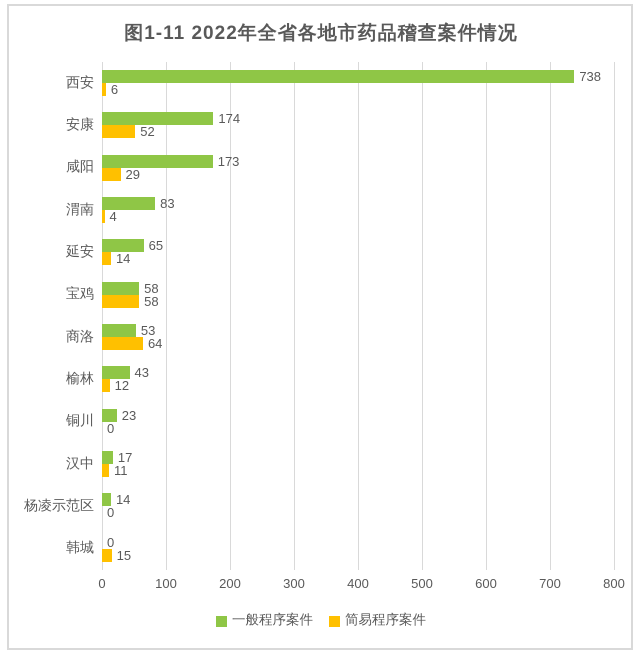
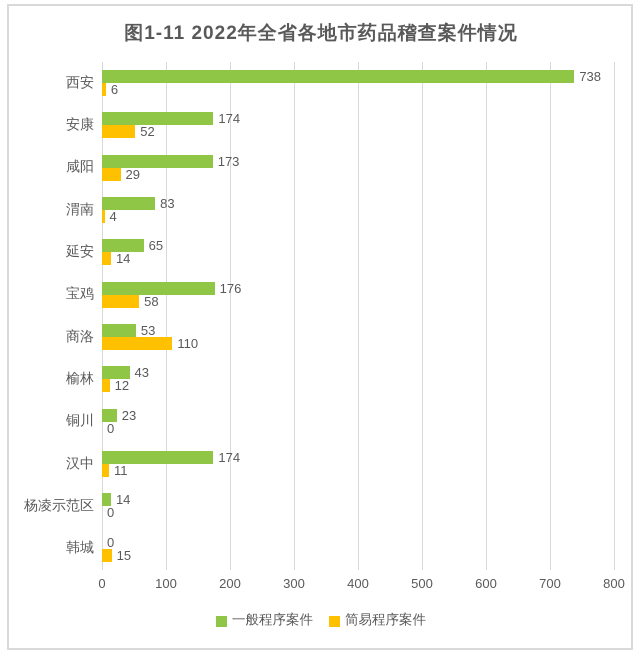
一般程序案件/宝鸡: 58 -> 176
简易程序案件/商洛: 64 -> 110
一般程序案件/汉中: 17 -> 174
